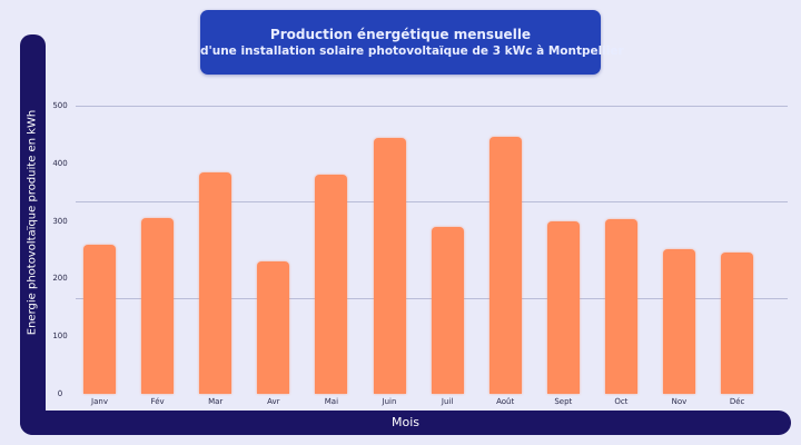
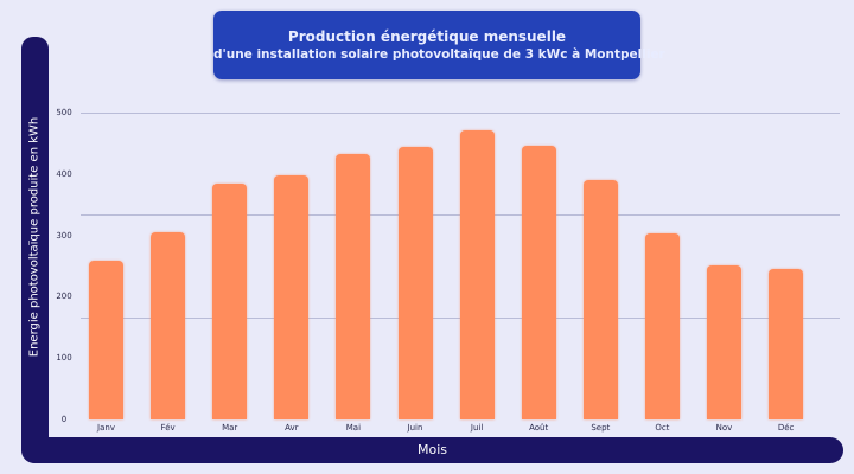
Avr: 230 -> 400
Mai: 380 -> 430
Juil: 290 -> 470
Sept: 300 -> 390
